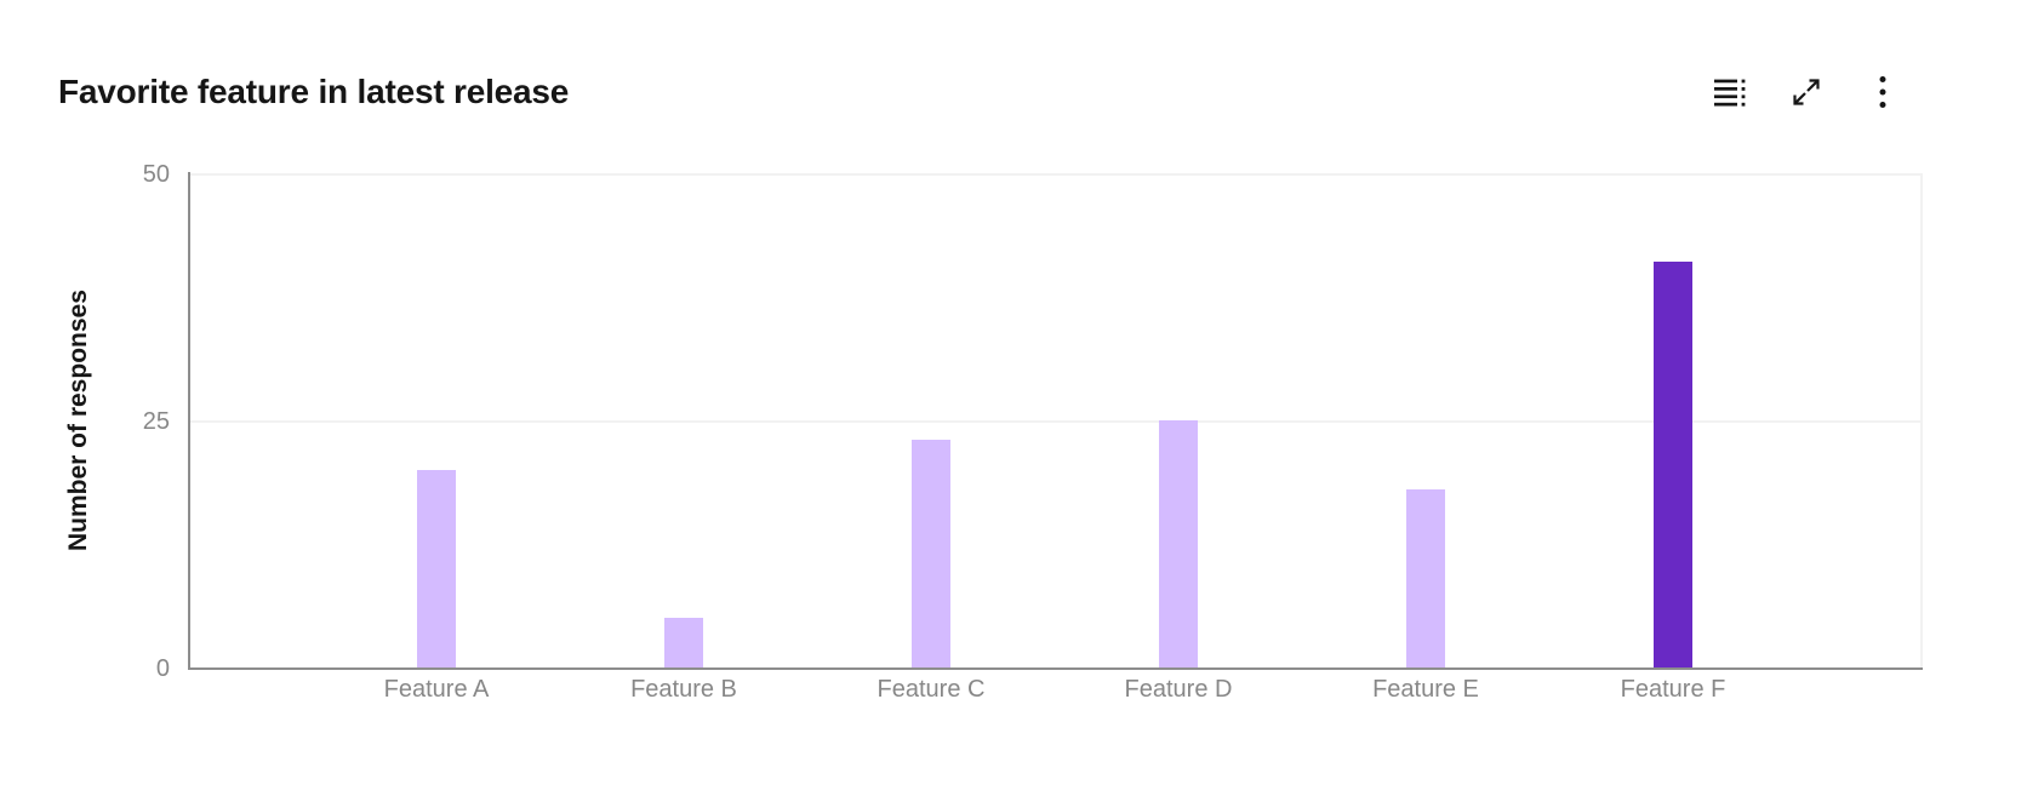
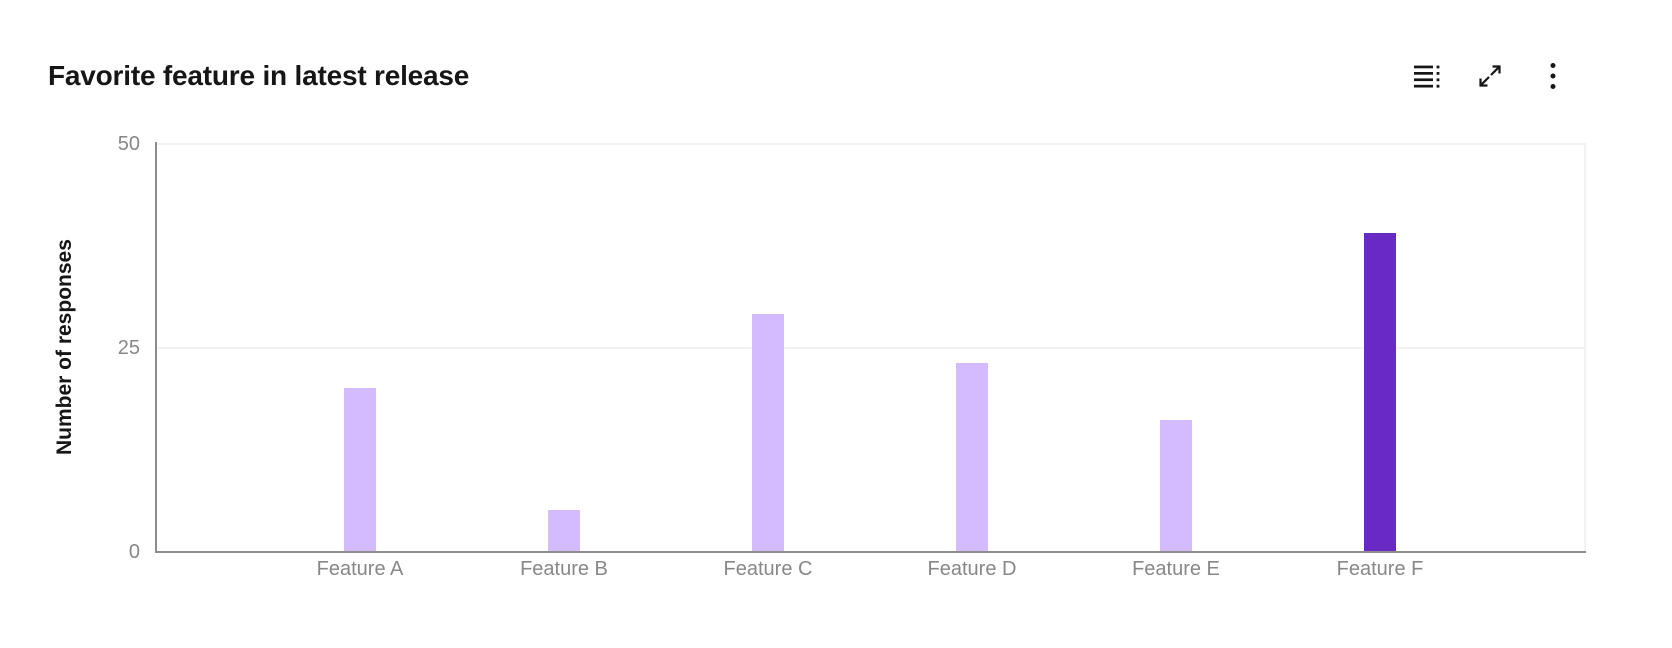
Feature C: 23 -> 29
Feature D: 25 -> 23
Feature E: 18 -> 16
Feature F: 41 -> 39
